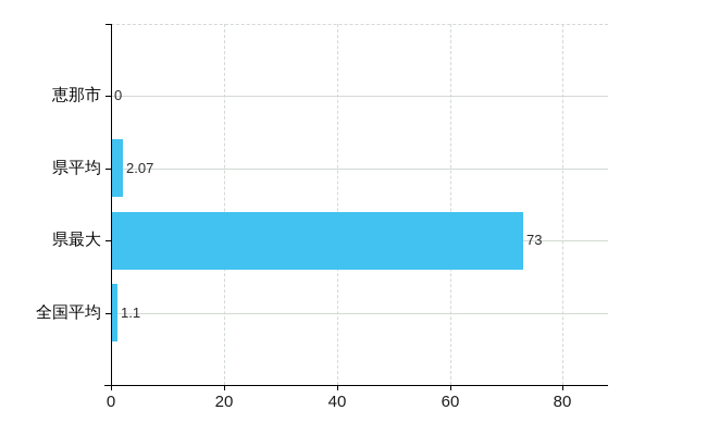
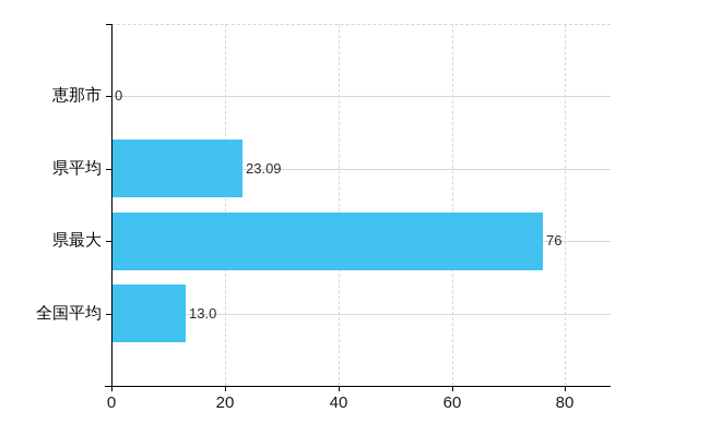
県平均: 2.07 -> 23.09
県最大: 73 -> 76
全国平均: 1.1 -> 13.0
